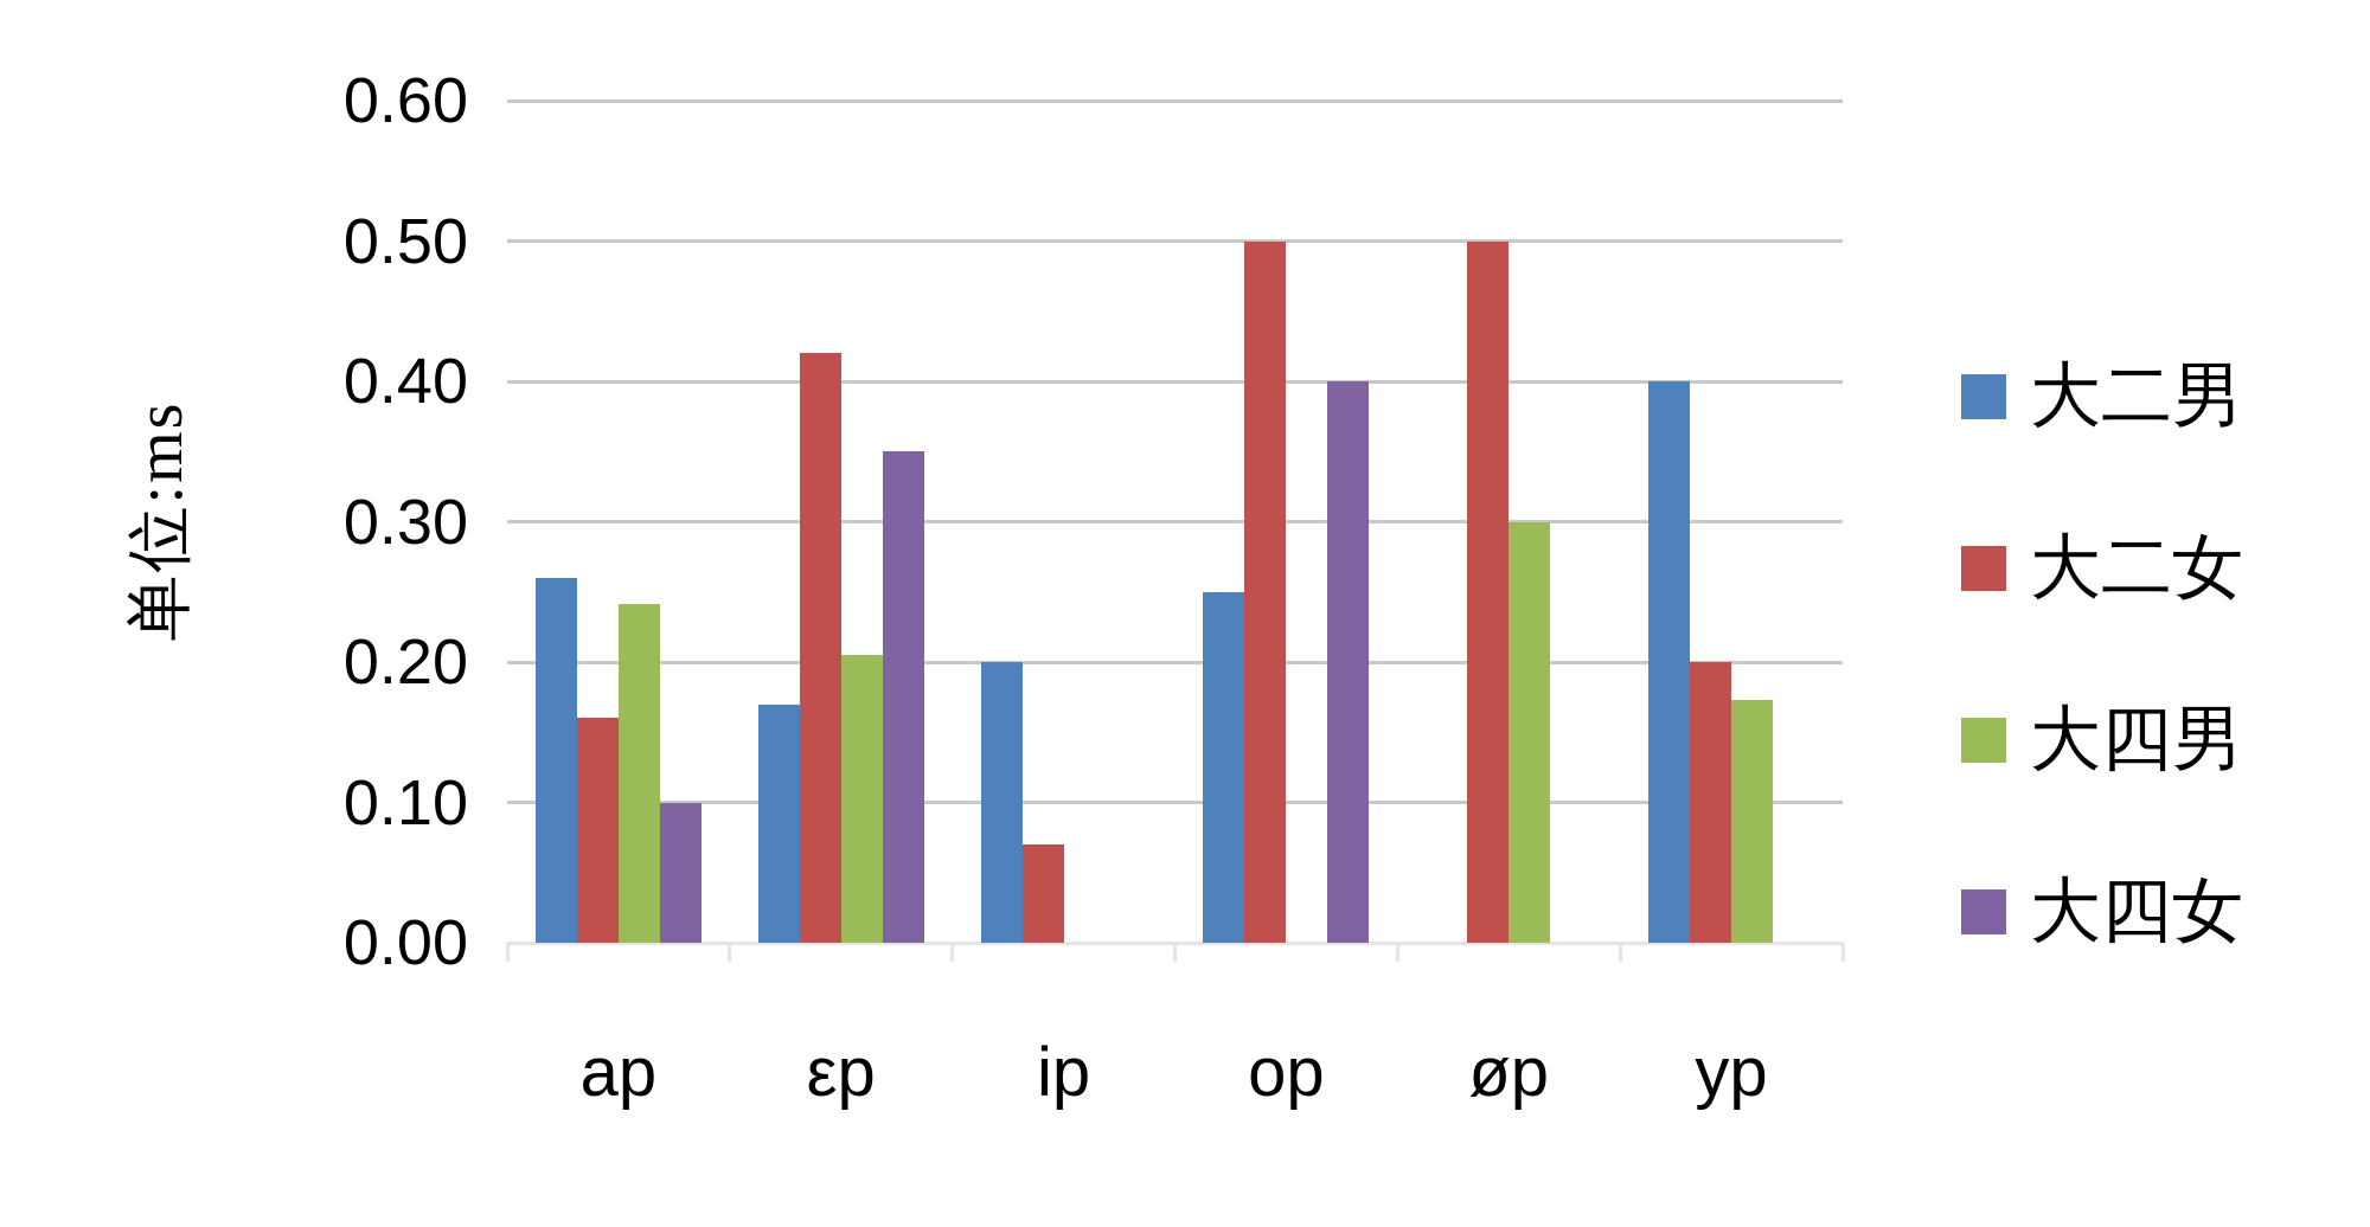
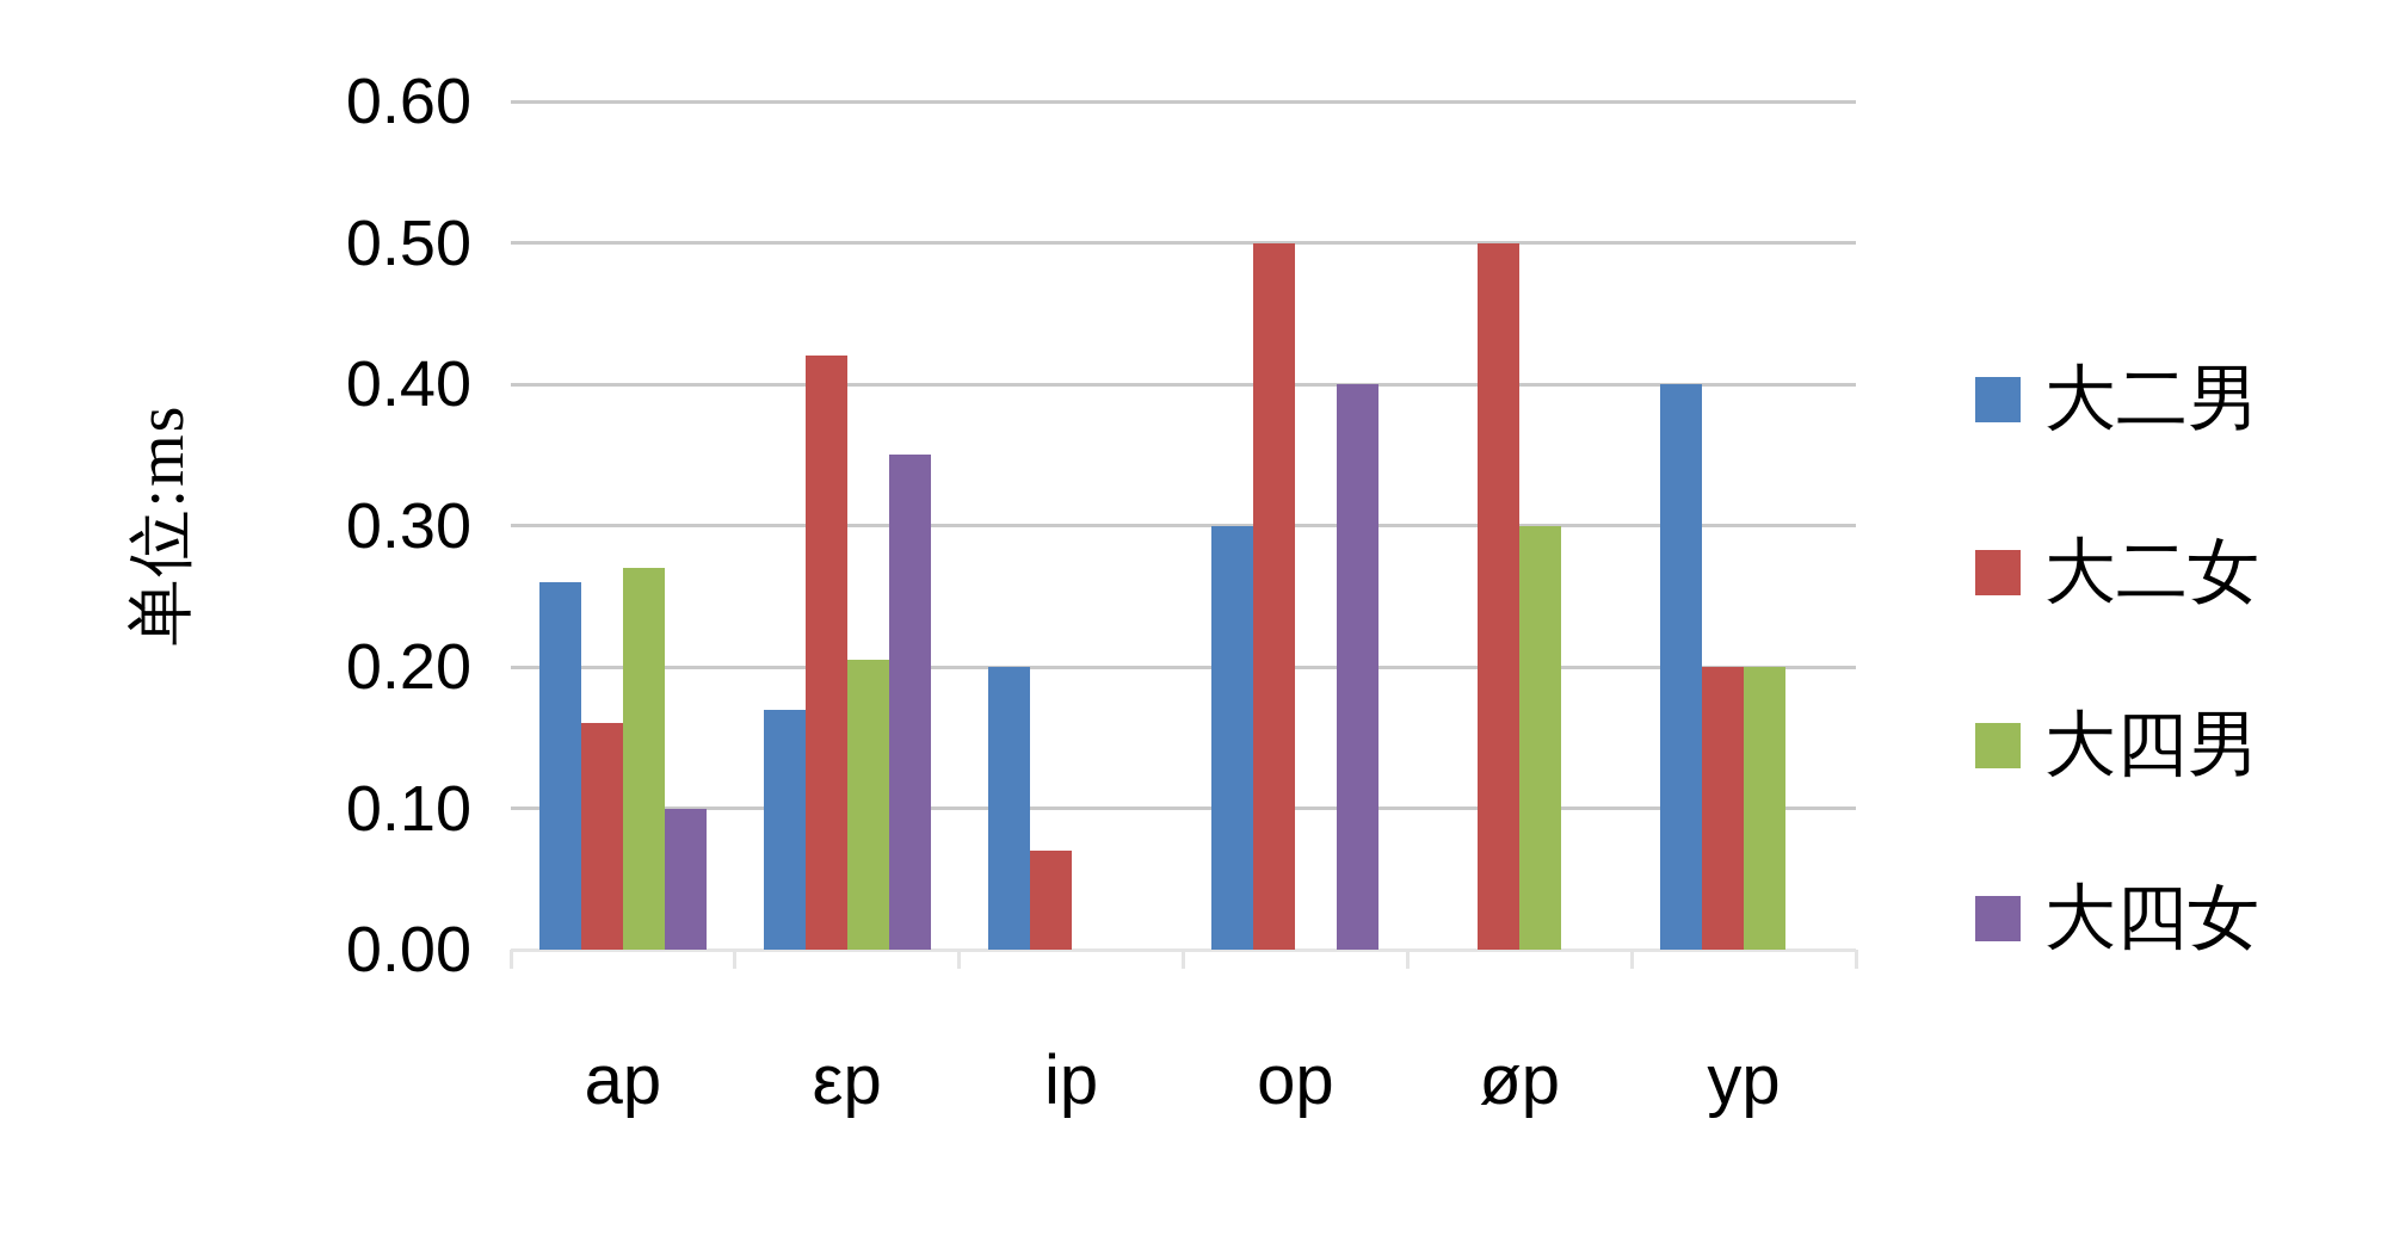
大四男/ap: 0.241 -> 0.270
大二男/op: 0.25 -> 0.30
大四男/yp: 0.173 -> 0.200
